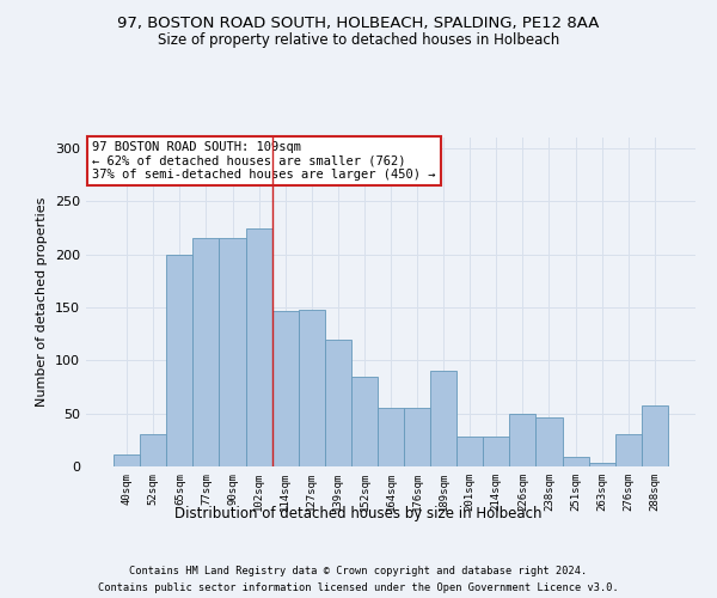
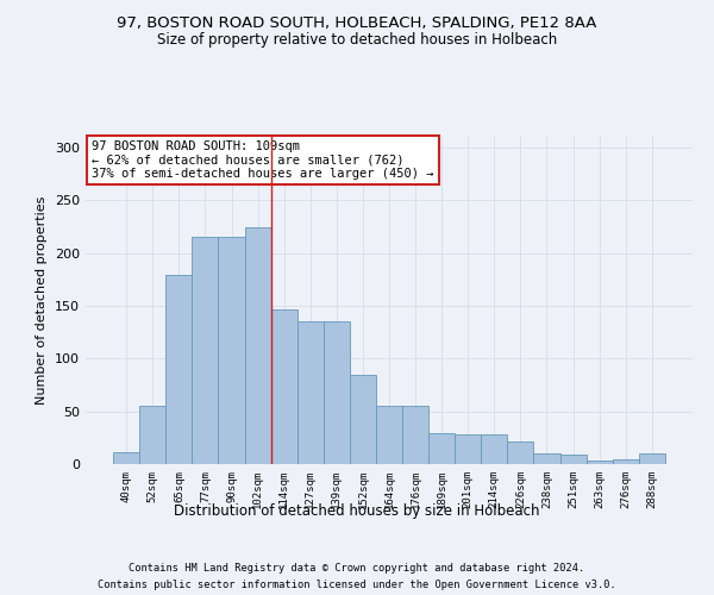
52sqm: 30 -> 55
65sqm: 200 -> 179
127sqm: 148 -> 135
139sqm: 120 -> 135
189sqm: 90 -> 29
226sqm: 50 -> 21
238sqm: 46 -> 10
276sqm: 30 -> 5
288sqm: 58 -> 10
